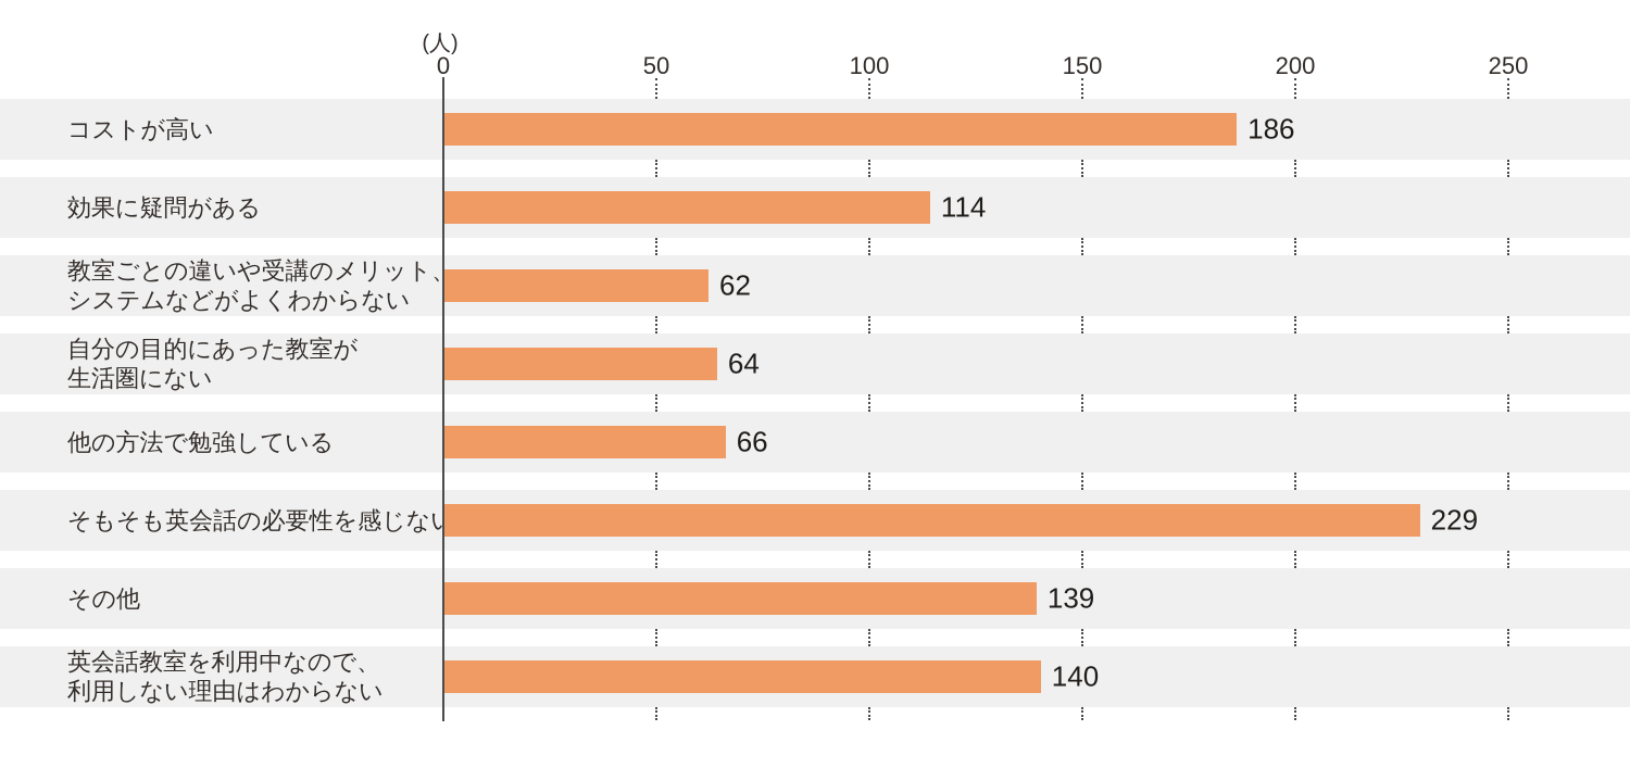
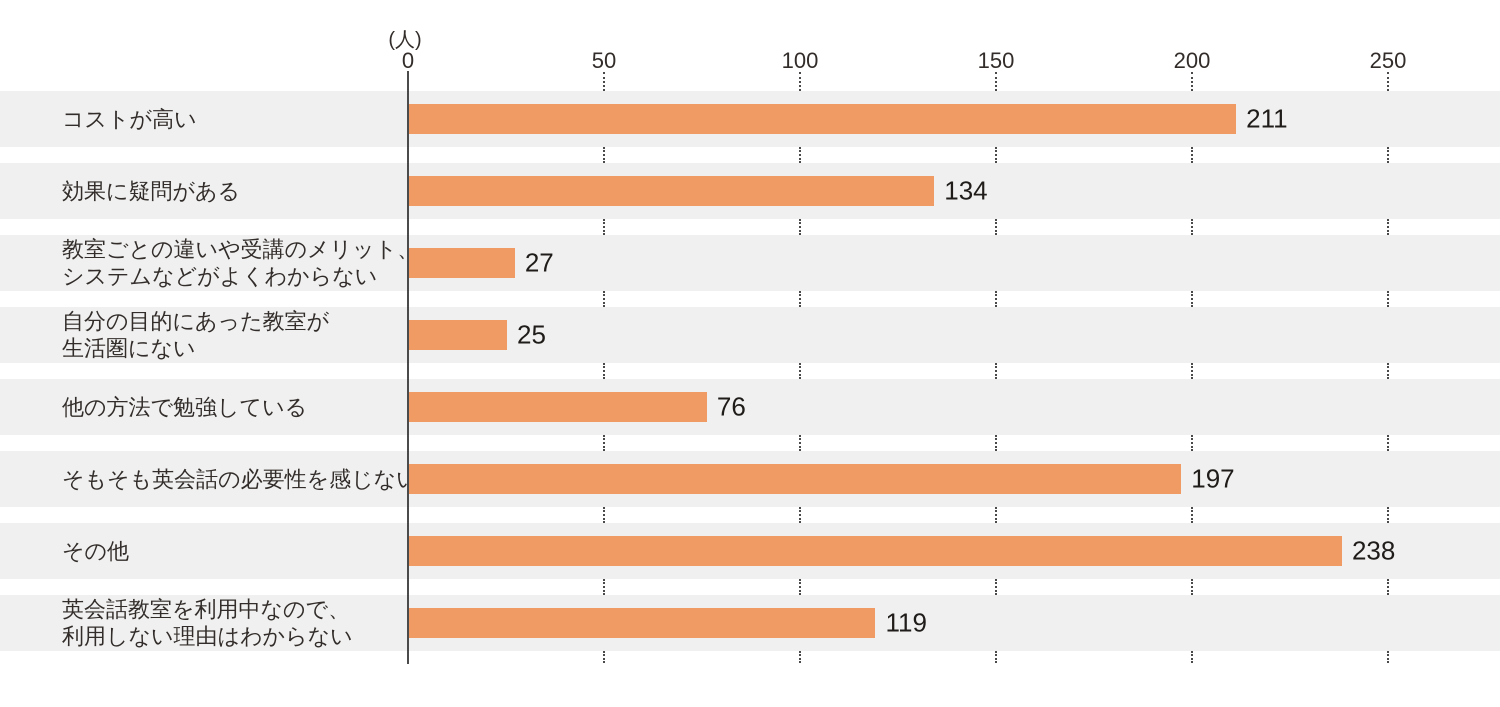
コストが高い: 186 -> 211
効果に疑問がある: 114 -> 134
教室ごとの違いや受講のメリット、 システムなどがよくわからない: 62 -> 27
自分の目的にあった教室が 生活圏にない: 64 -> 25
他の方法で勉強している: 66 -> 76
そもそも英会話の必要性を感じない: 229 -> 197
その他: 139 -> 238
英会話教室を利用中なので、 利用しない理由はわからない: 140 -> 119
